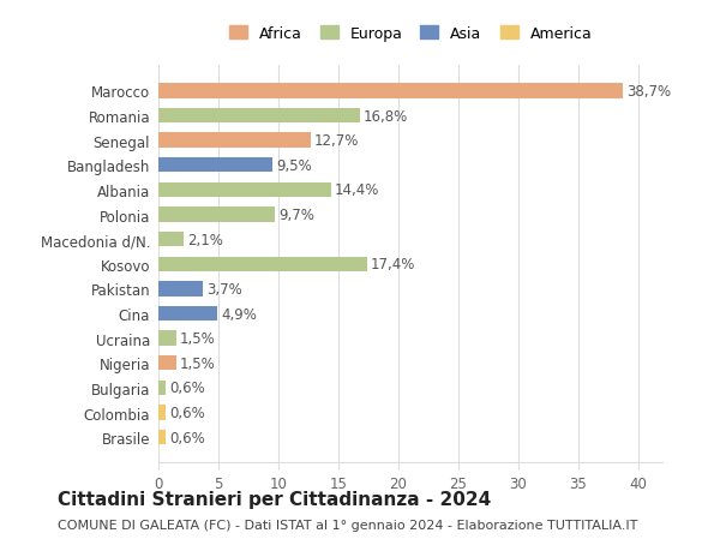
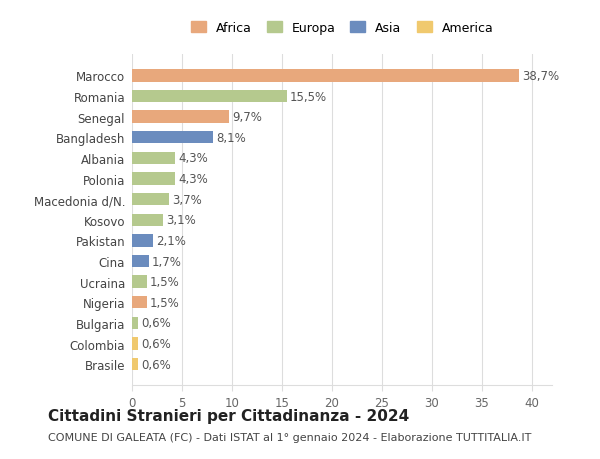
Romania: 16,8% -> 15,5%
Senegal: 12,7% -> 9,7%
Bangladesh: 9,5% -> 8,1%
Albania: 14,4% -> 4,3%
Polonia: 9,7% -> 4,3%
Macedonia d/N.: 2,1% -> 3,7%
Kosovo: 17,4% -> 3,1%
Pakistan: 3,7% -> 2,1%
Cina: 4,9% -> 1,7%
